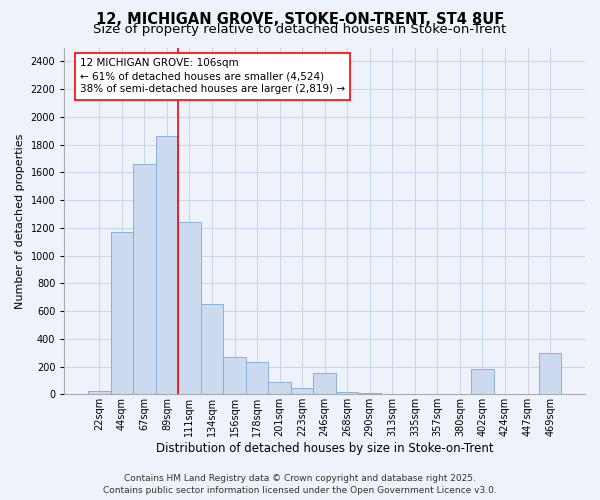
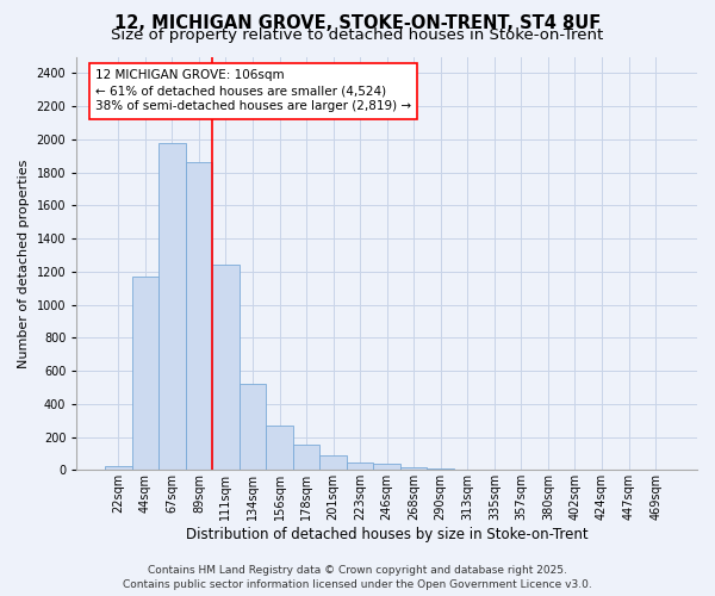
67sqm: 1660 -> 1980
134sqm: 650 -> 520
178sqm: 230 -> 150
246sqm: 150 -> 40
402sqm: 180 -> 0
469sqm: 300 -> 0
